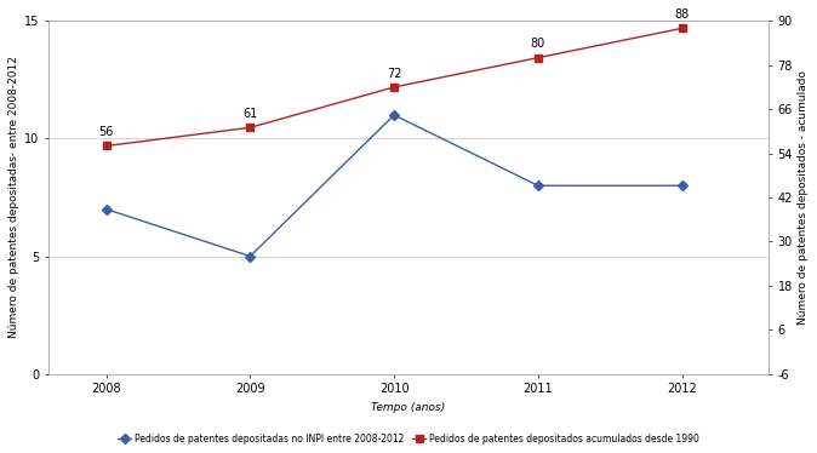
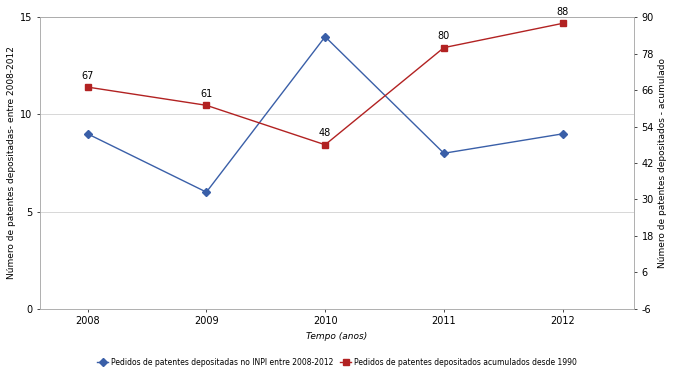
Pedidos de patentes depositadas no INPI entre 2008-2012/2008: 7 -> 9
Pedidos de patentes depositados acumulados desde 1990/2008: 56 -> 67
Pedidos de patentes depositadas no INPI entre 2008-2012/2009: 5 -> 6
Pedidos de patentes depositadas no INPI entre 2008-2012/2010: 11 -> 14
Pedidos de patentes depositados acumulados desde 1990/2010: 72 -> 48
Pedidos de patentes depositadas no INPI entre 2008-2012/2012: 8 -> 9
